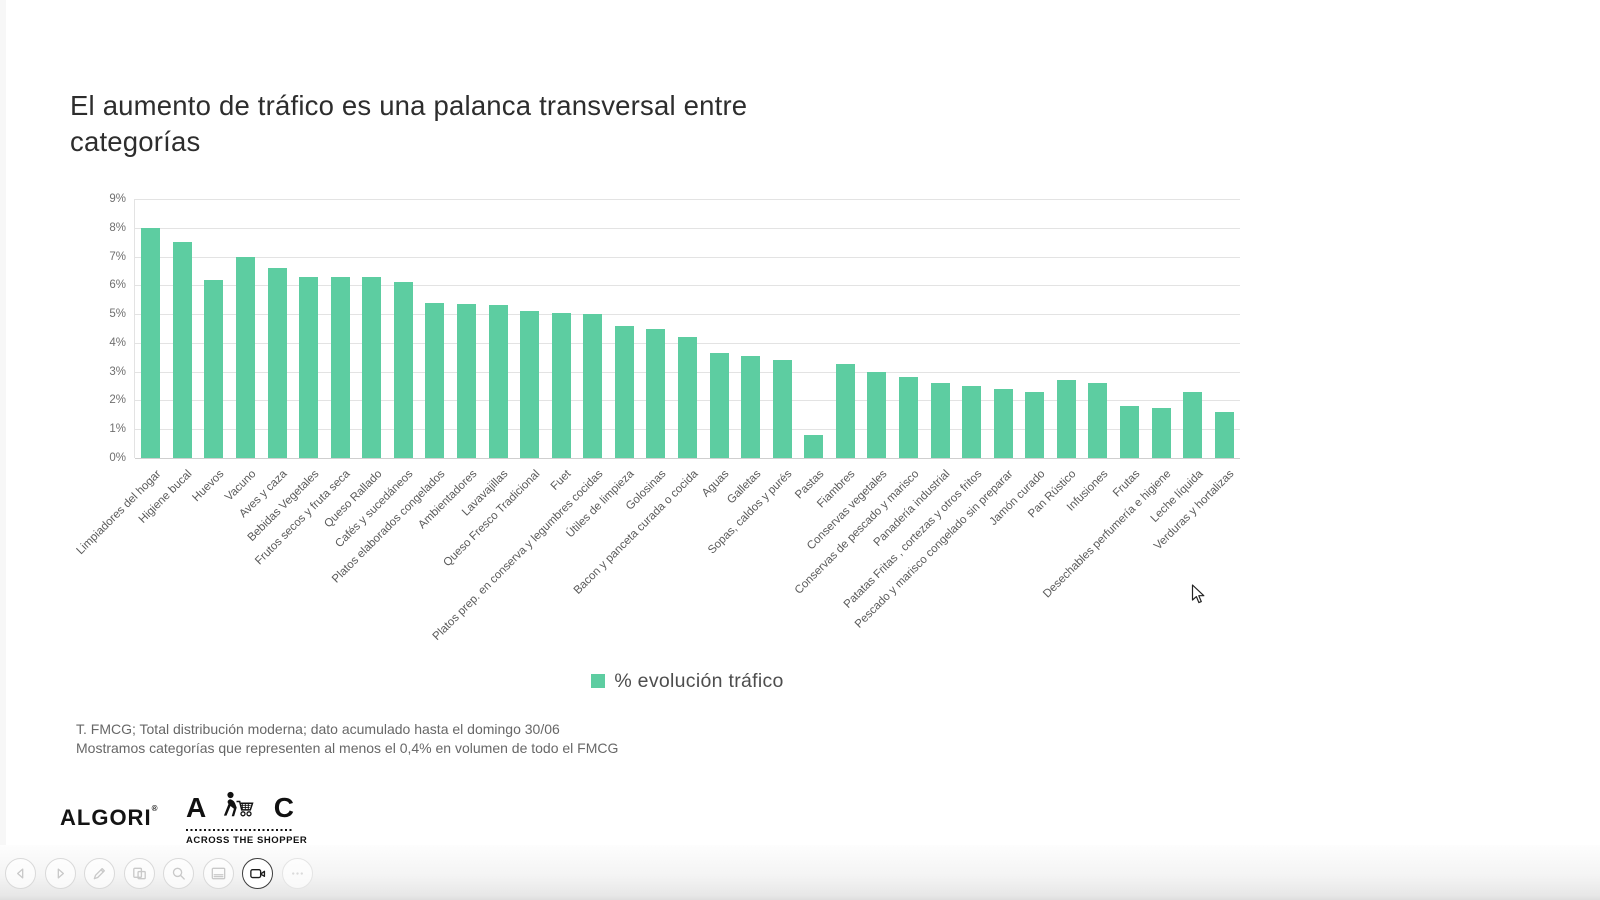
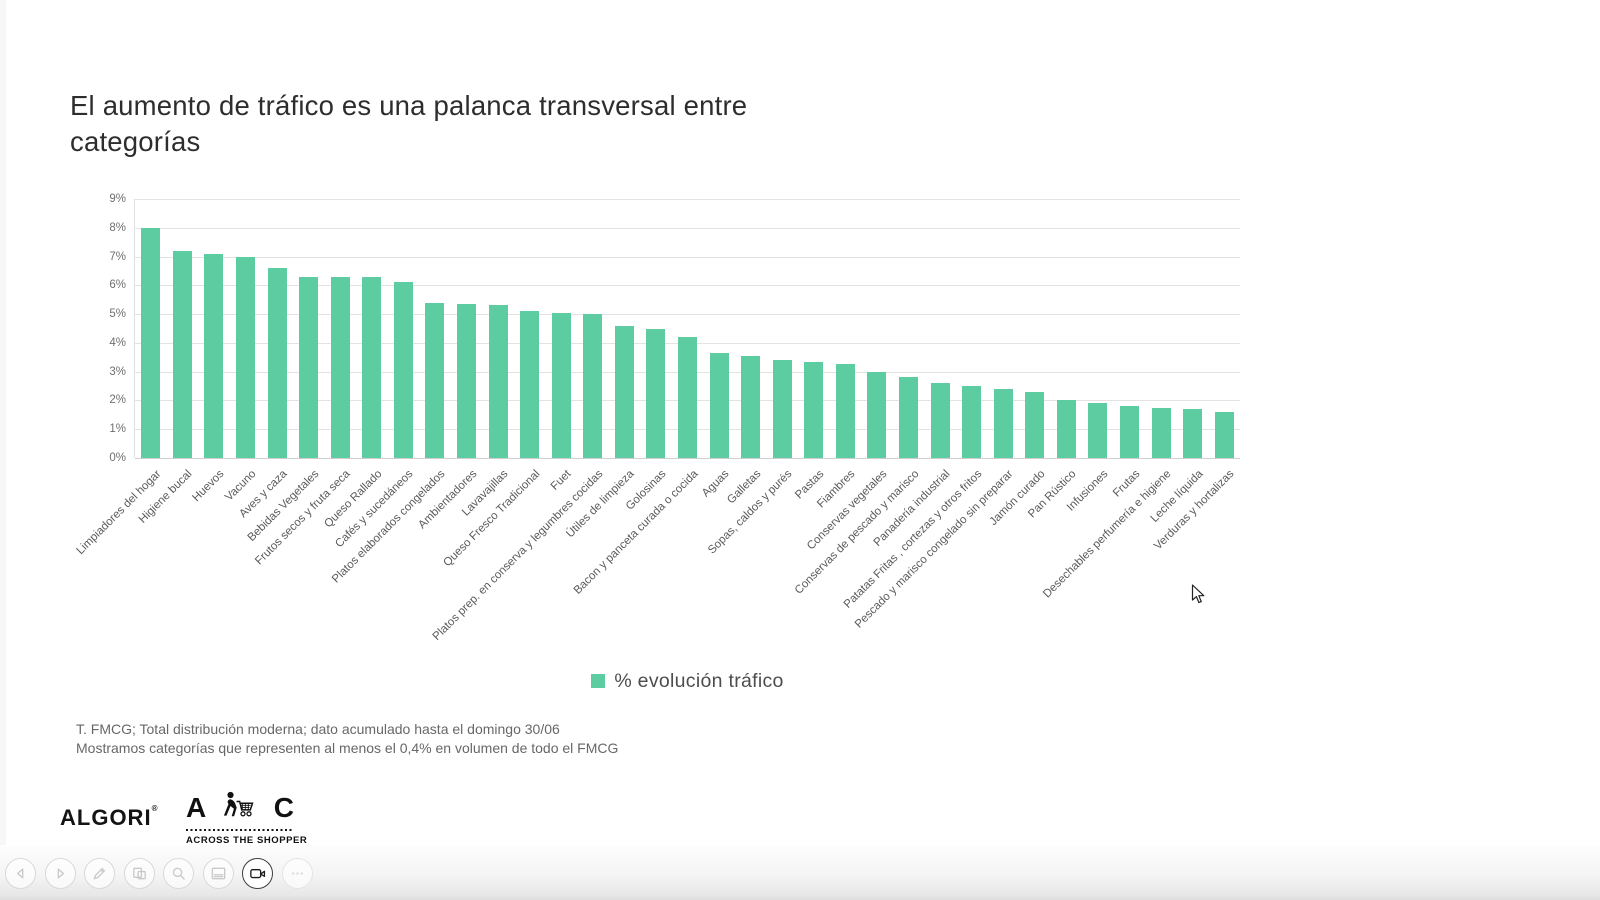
Higiene bucal: 7.5% -> 7.2%
Huevos: 6.2% -> 7.1%
Pastas: 0.8% -> 3.4%
Pan Rústico: 2.7% -> 2.0%
Infusiones: 2.6% -> 1.9%
Leche líquida: 2.3% -> 1.7%
